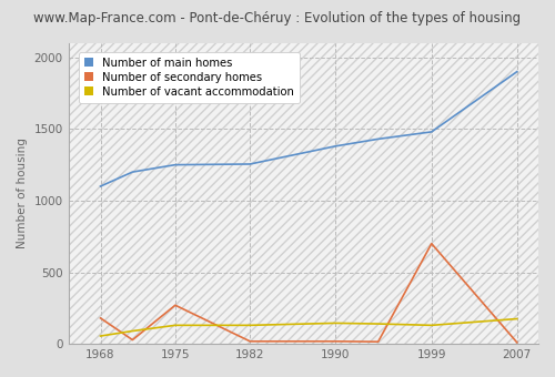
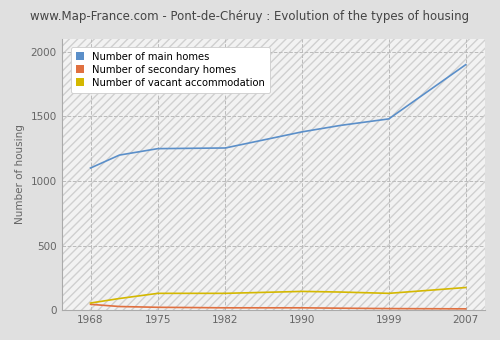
Number of secondary homes/1968: 180 -> 40
Number of secondary homes/1975: 270 -> 20
Number of secondary homes/1999: 700 -> 10
